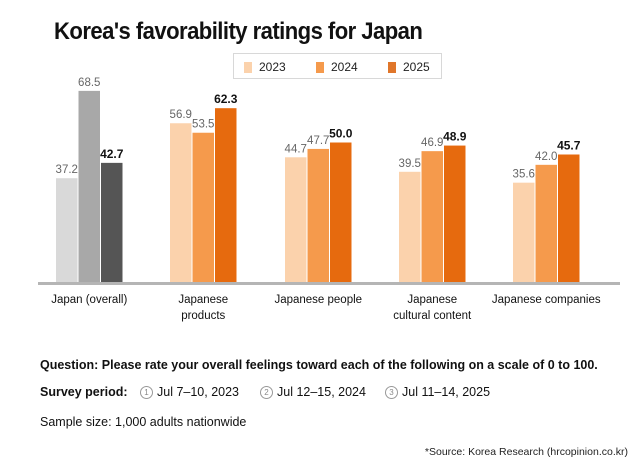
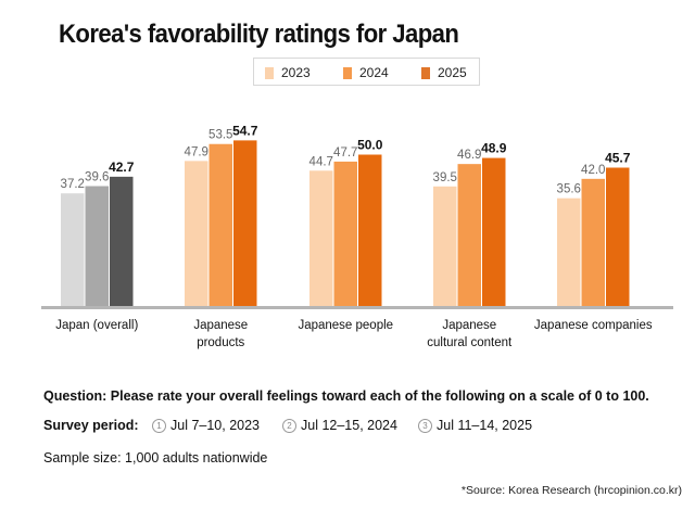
2024/Japan (overall): 68.5 -> 39.6
2023/Japanese products: 56.9 -> 47.9
2025/Japanese products: 62.3 -> 54.7
